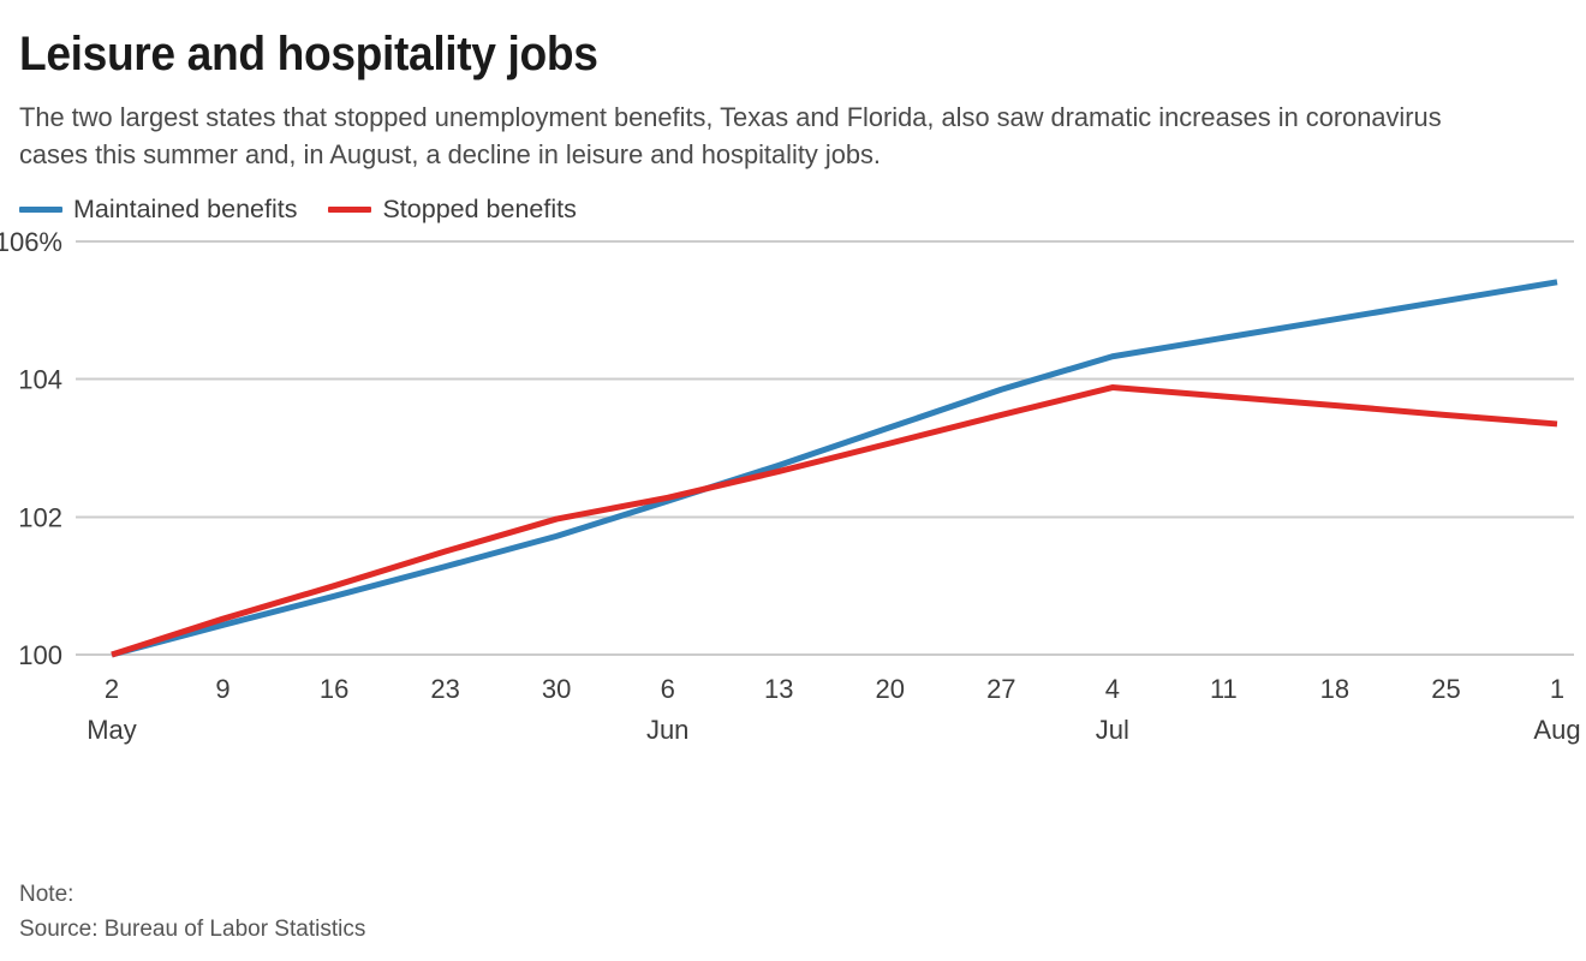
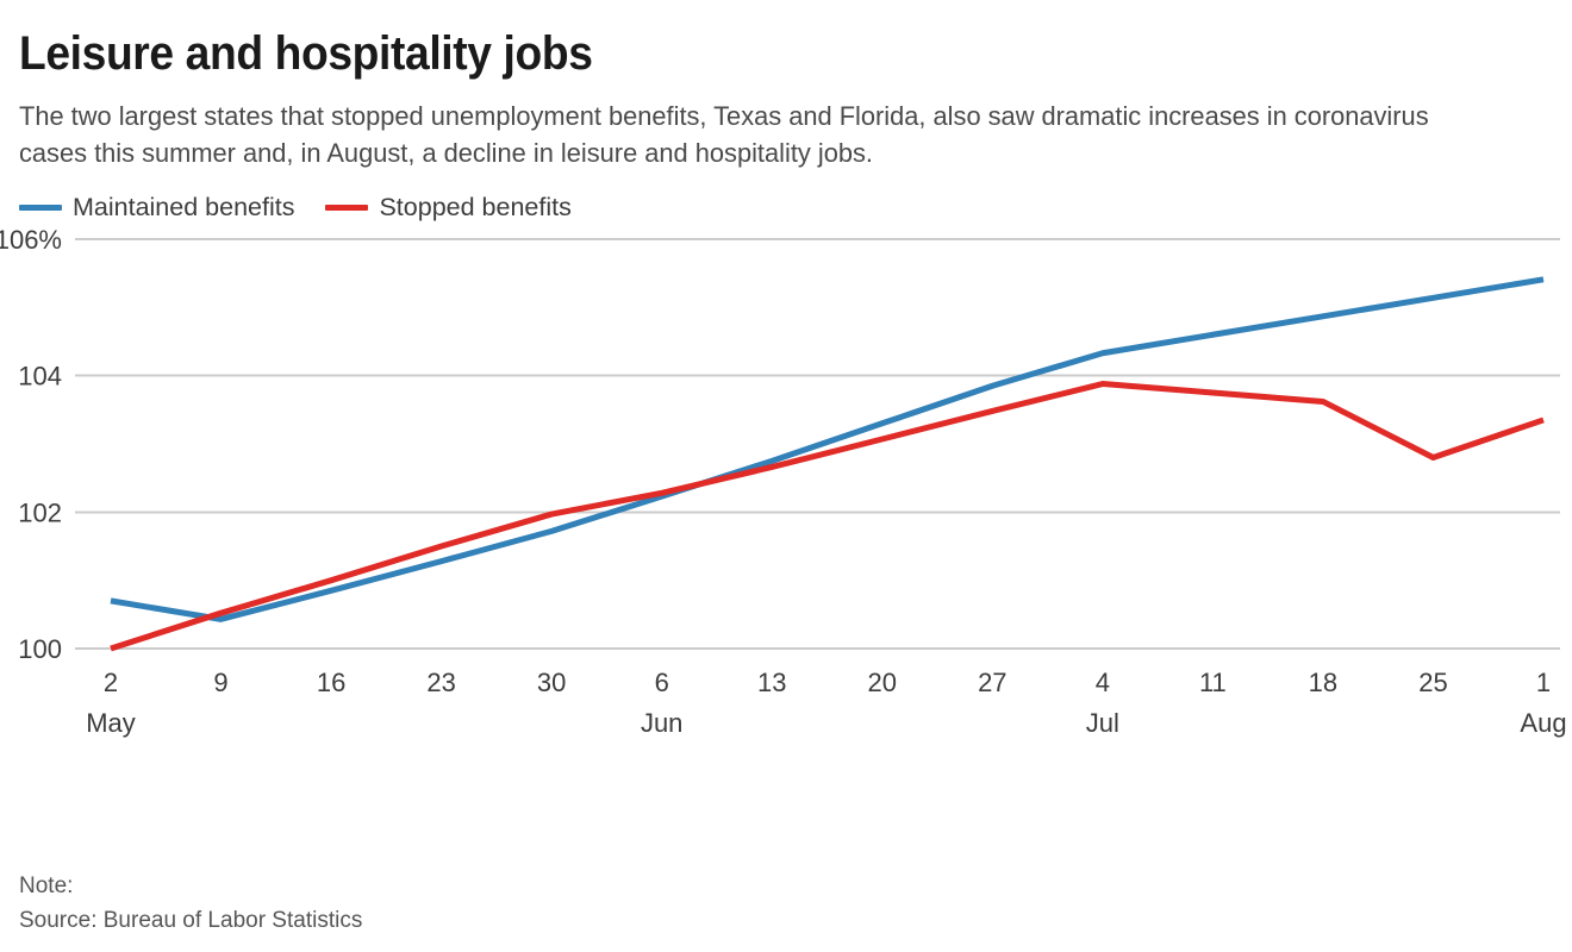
Maintained benefits/2: 100.0% -> 100.7%
Stopped benefits/25: 103.5% -> 102.8%
